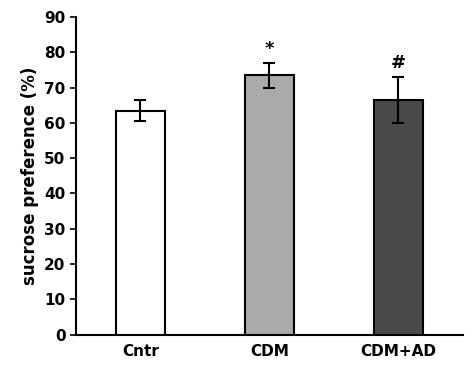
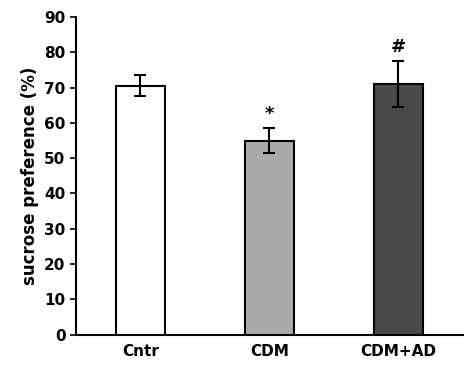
Cntr: 63.5 -> 70.5
CDM: 73.5 -> 55.0
CDM+AD: 66.5 -> 71.0
